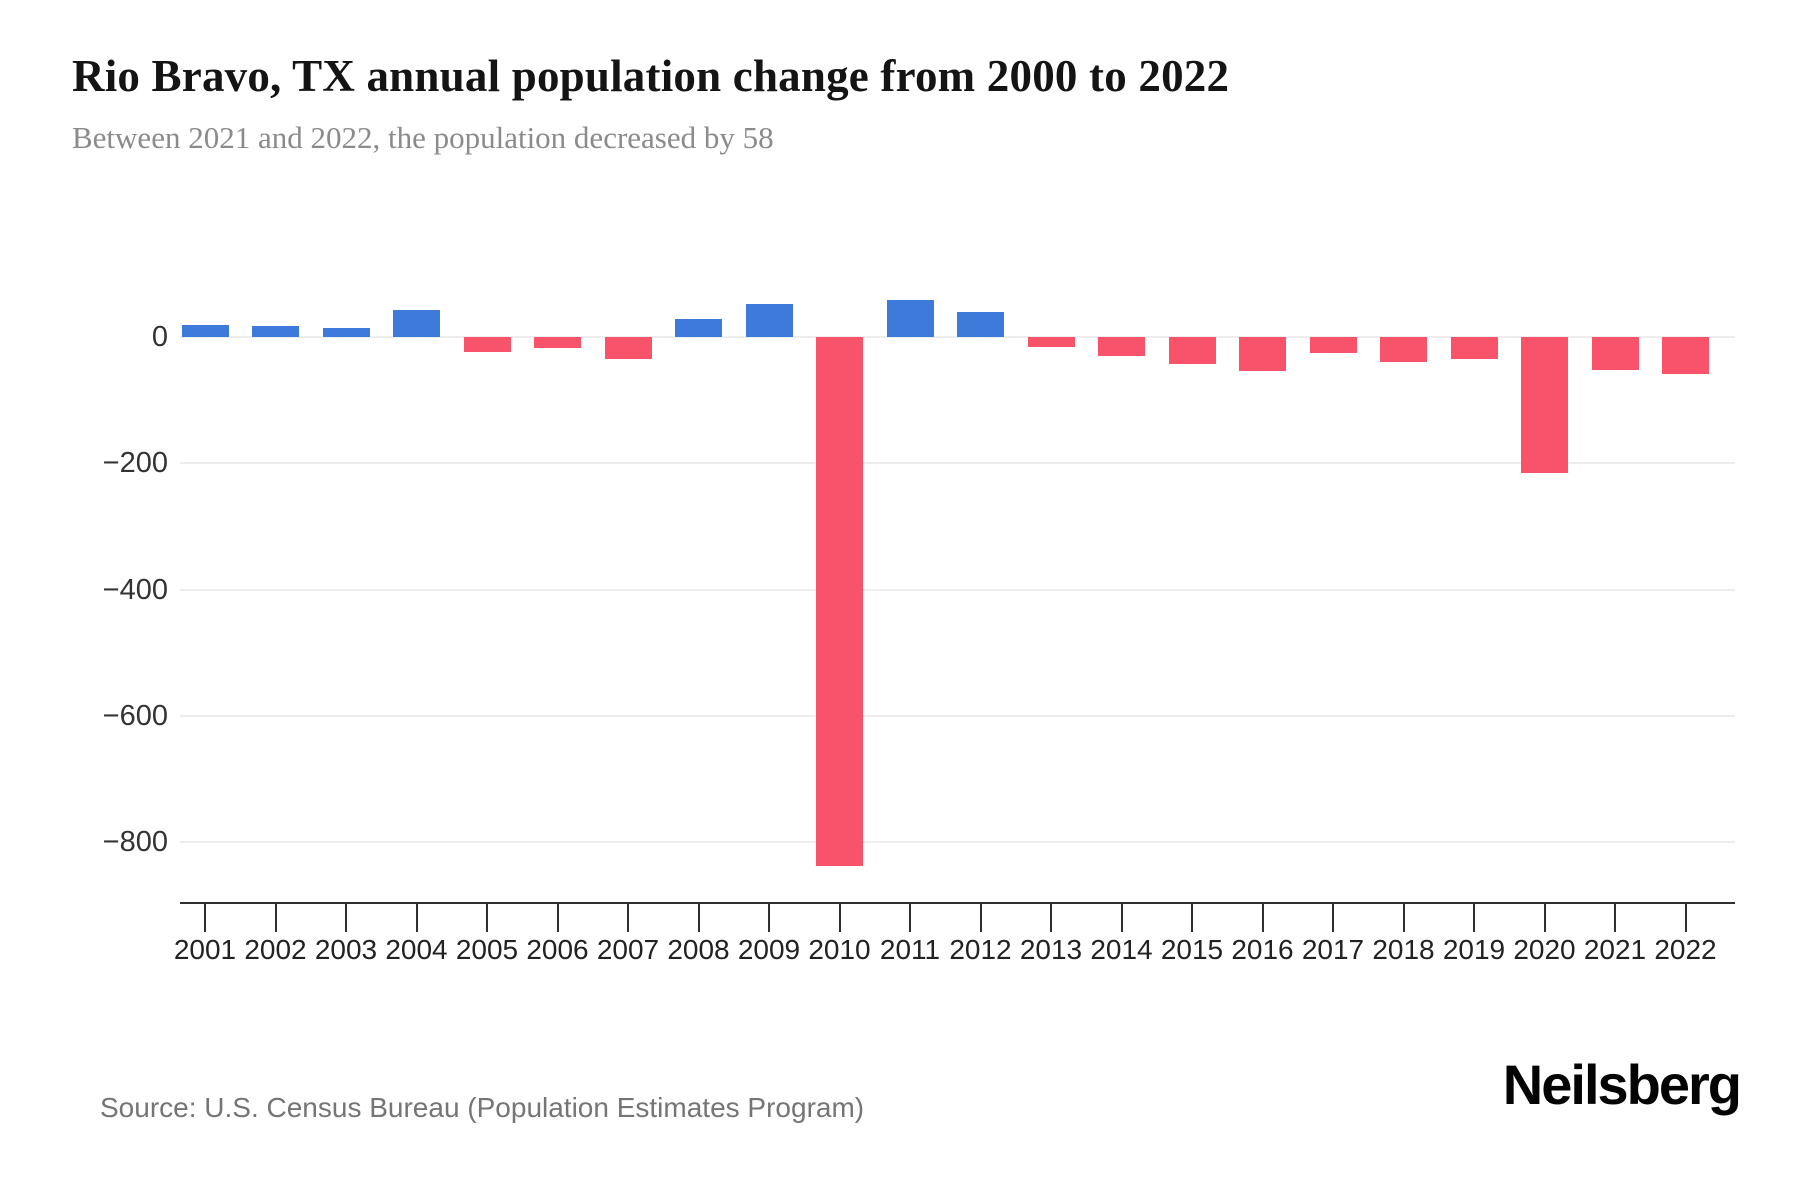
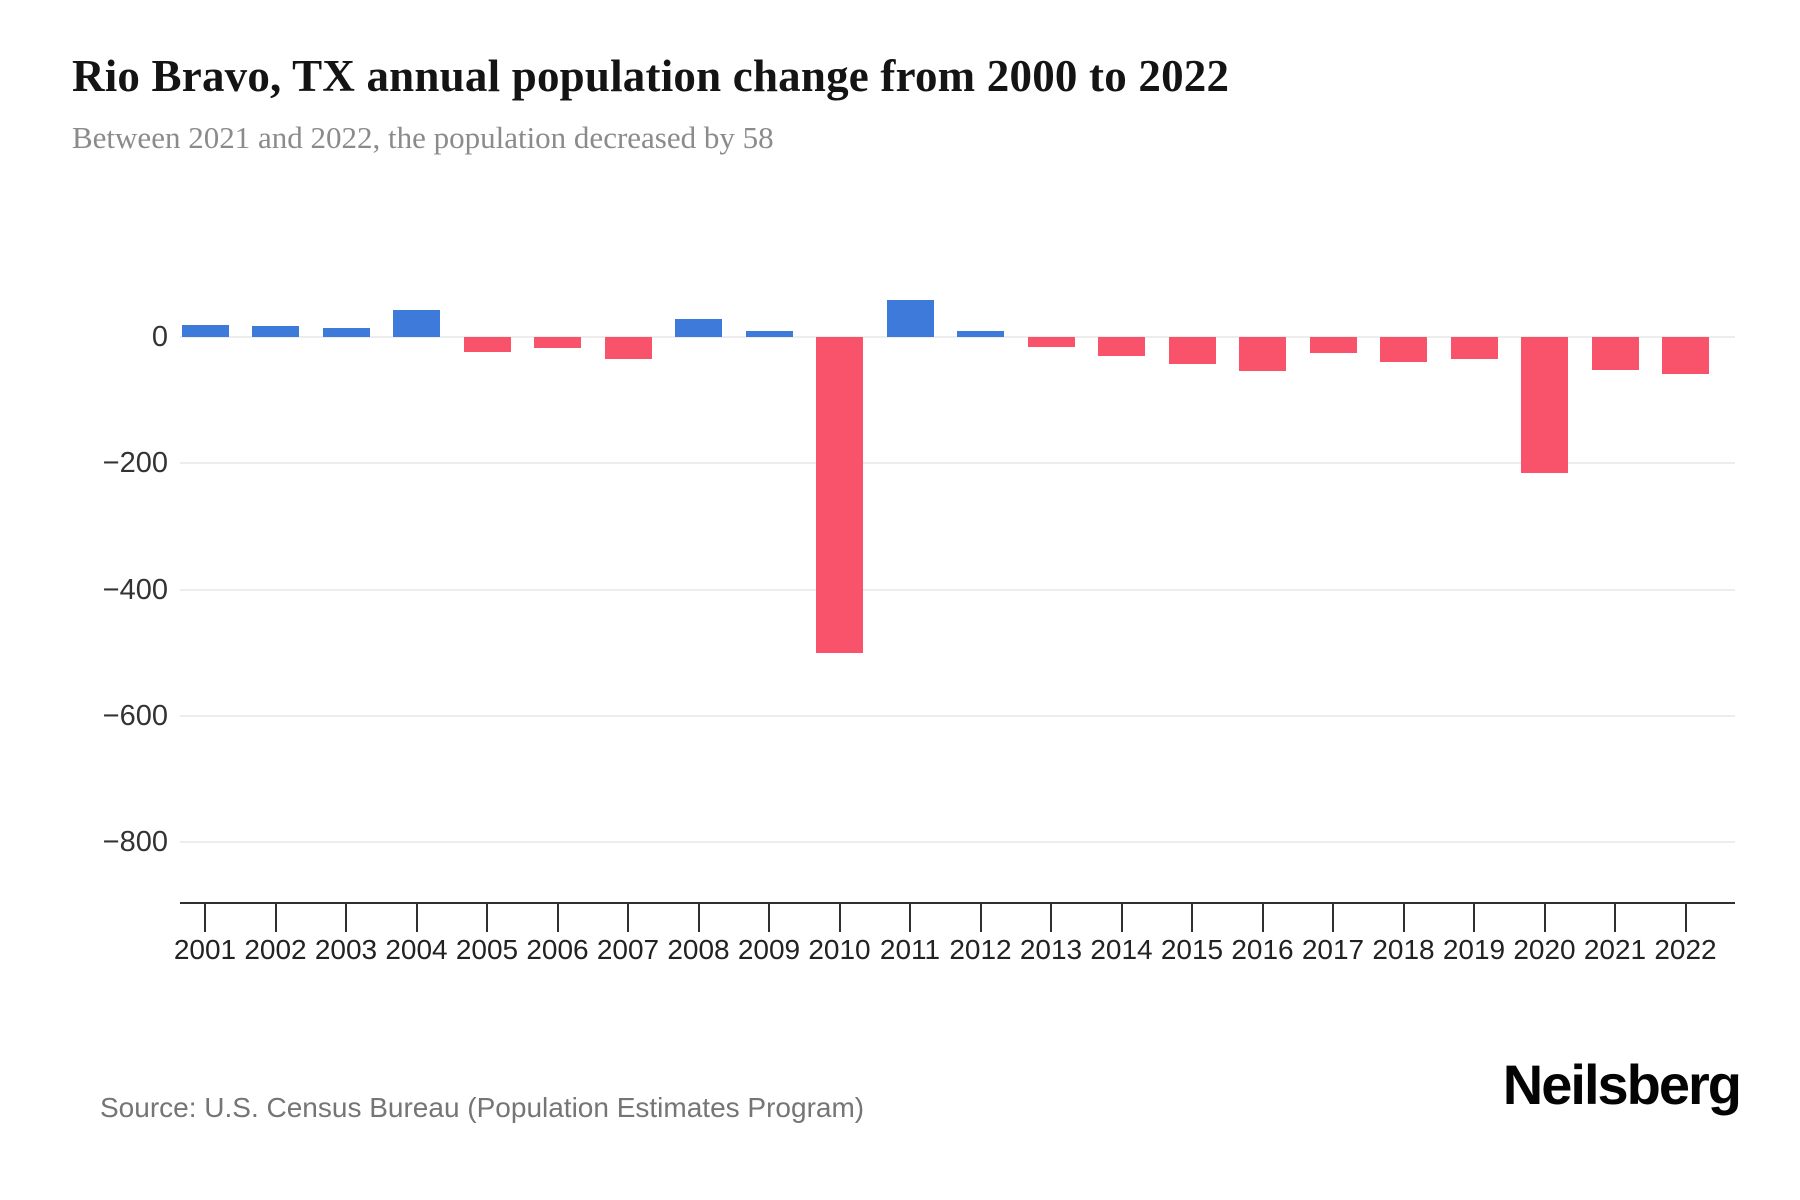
2009: 50 -> 10
2010: -840 -> -500
2012: 40 -> 10
